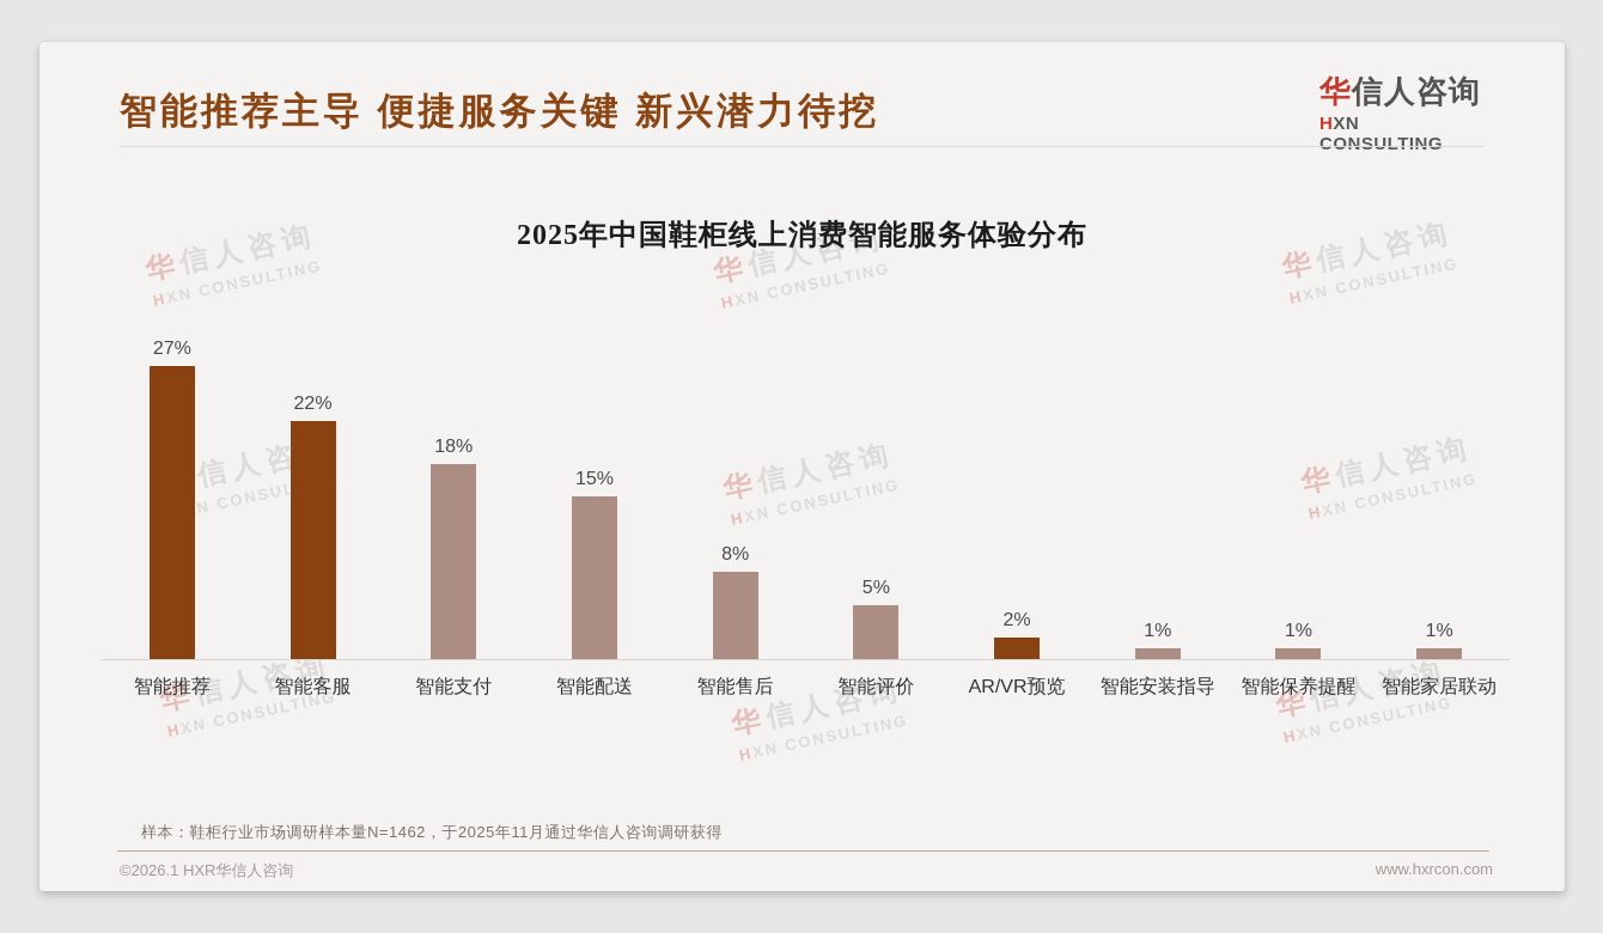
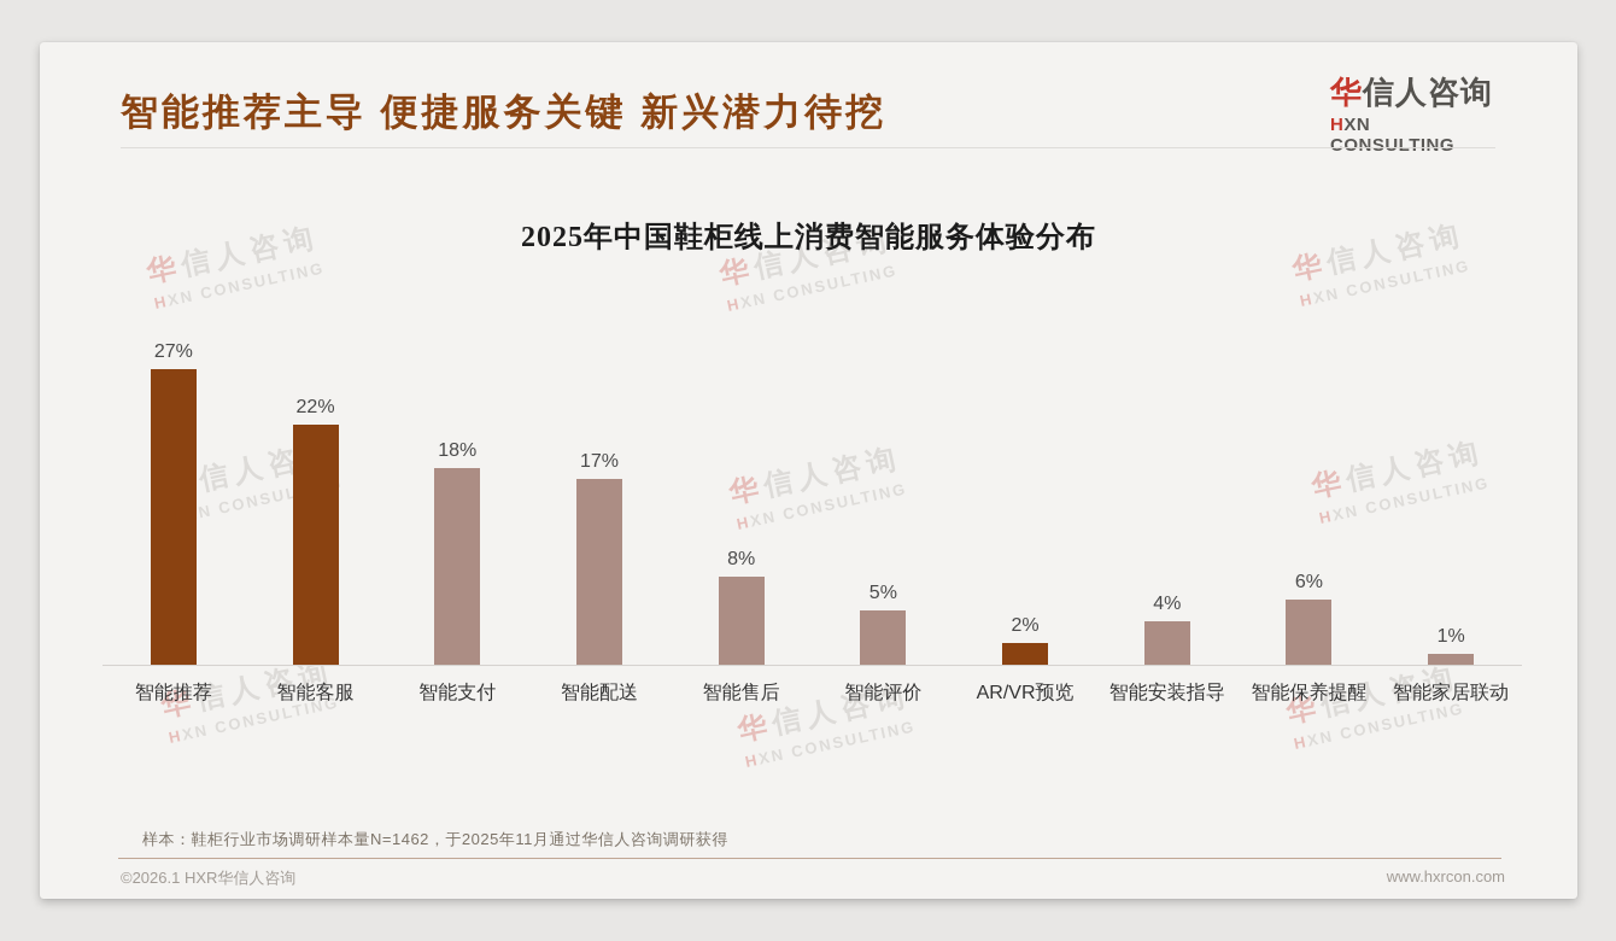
智能配送: 15% -> 17%
智能安装指导: 1% -> 4%
智能保养提醒: 1% -> 6%
